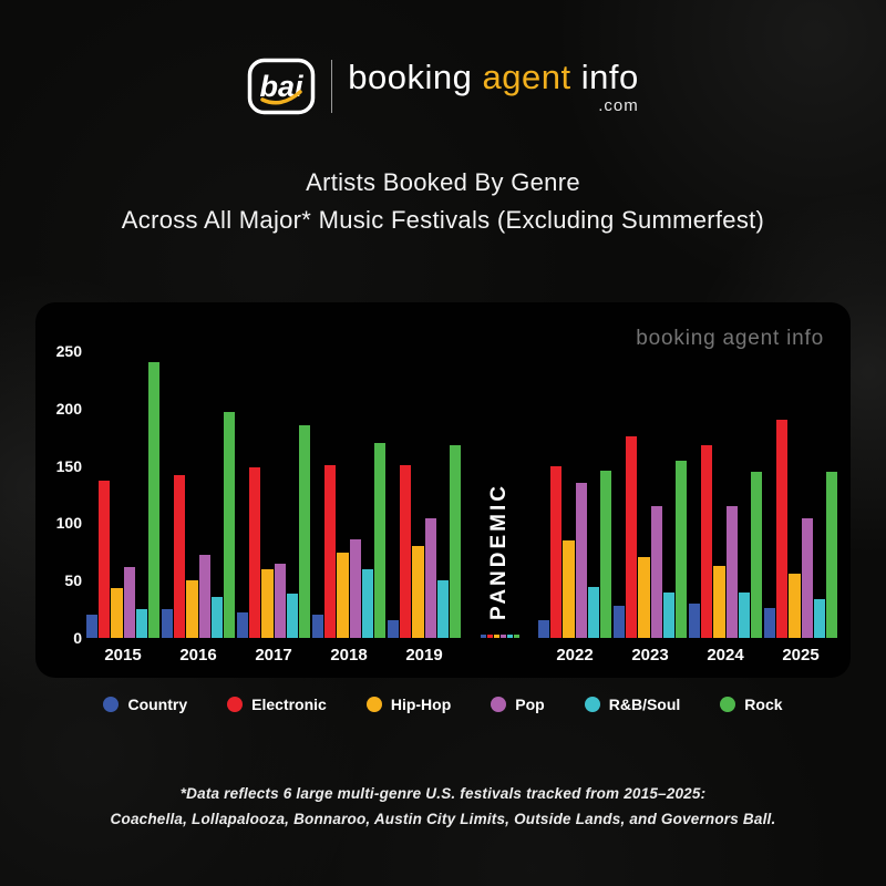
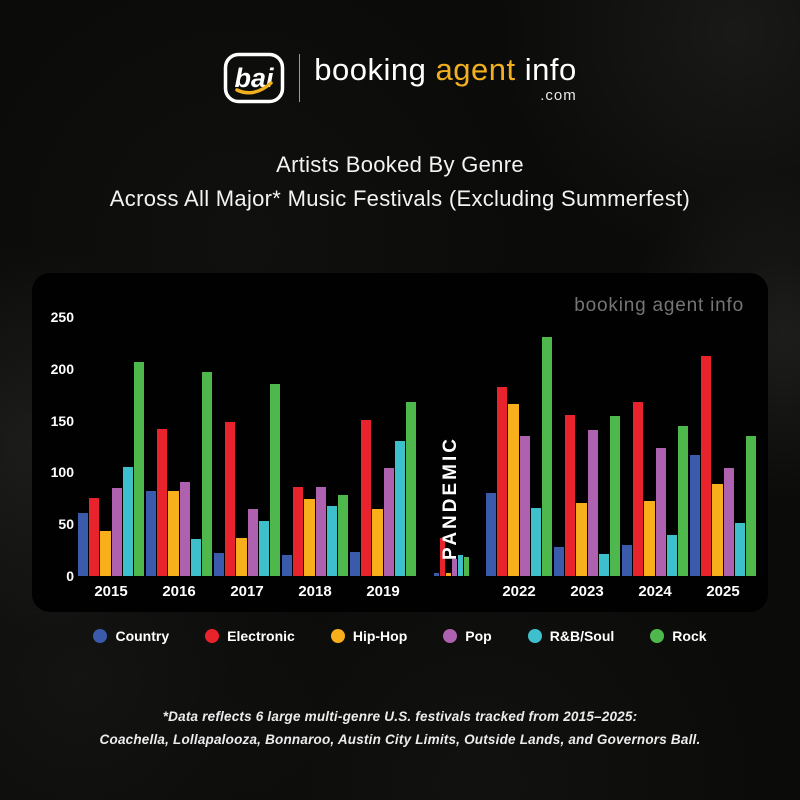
Country/2015: 20 -> 61
Electronic/2015: 137 -> 75
Pop/2015: 62 -> 85
R&B/Soul/2015: 25 -> 105
Rock/2015: 240 -> 207
Country/2016: 25 -> 82
Hip-Hop/2016: 50 -> 82
Pop/2016: 72 -> 91
Hip-Hop/2017: 60 -> 37
R&B/Soul/2017: 39 -> 53
Electronic/2018: 151 -> 86
R&B/Soul/2018: 60 -> 68
Rock/2018: 170 -> 78
Country/2019: 15 -> 23
Hip-Hop/2019: 80 -> 65
R&B/Soul/2019: 50 -> 130
Electronic/PANDEMIC: 3 -> 37
Pop/PANDEMIC: 3 -> 16
R&B/Soul/PANDEMIC: 3 -> 20
Rock/PANDEMIC: 3 -> 18
Country/2022: 15 -> 80
Electronic/2022: 150 -> 182
Hip-Hop/2022: 85 -> 166
R&B/Soul/2022: 44 -> 66
Rock/2022: 146 -> 231
Electronic/2023: 176 -> 155
Pop/2023: 115 -> 141
R&B/Soul/2023: 40 -> 21
Hip-Hop/2024: 63 -> 72
Pop/2024: 115 -> 124
Country/2025: 26 -> 117
Electronic/2025: 190 -> 212
Hip-Hop/2025: 56 -> 89
R&B/Soul/2025: 34 -> 51
Rock/2025: 145 -> 135
